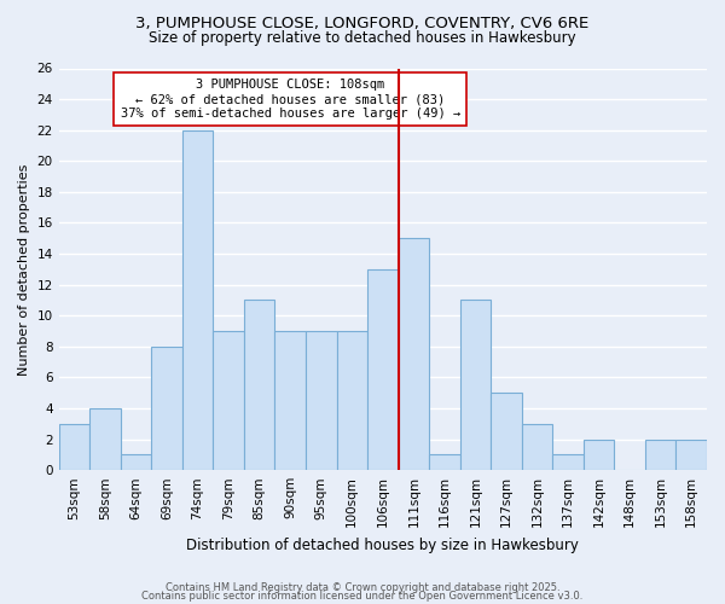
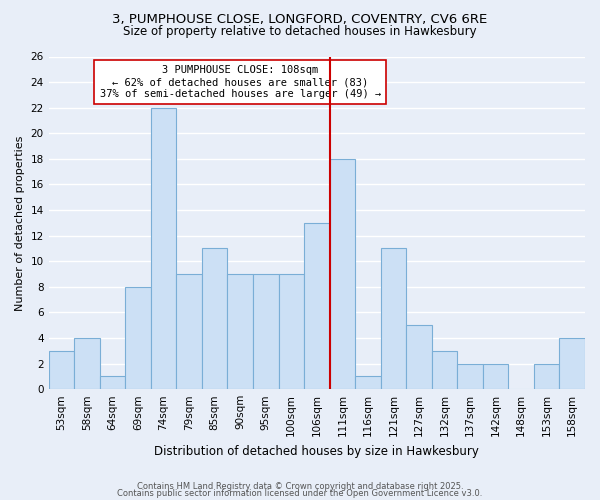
111sqm: 15 -> 18
137sqm: 1 -> 2
158sqm: 2 -> 4
